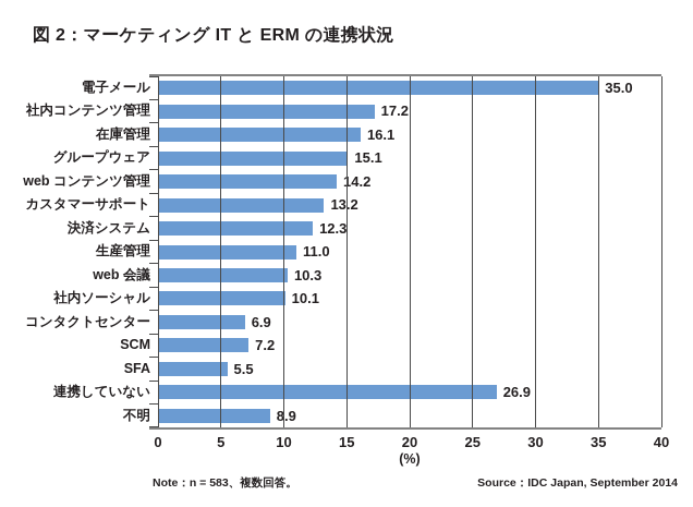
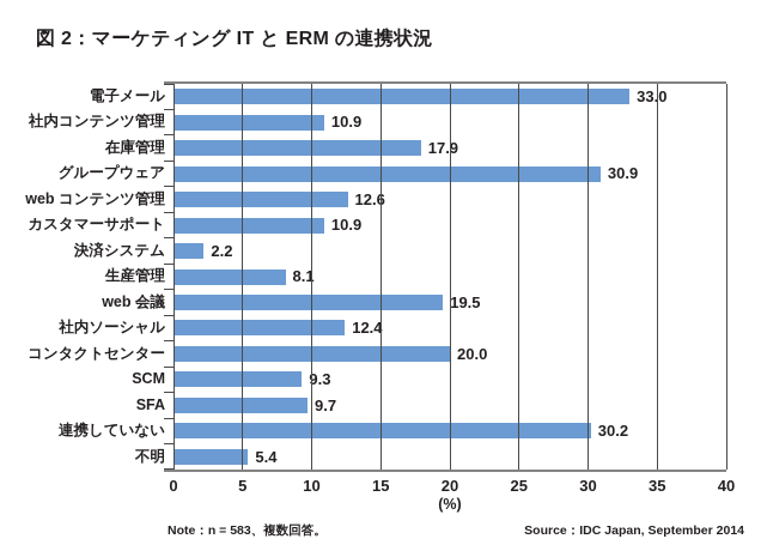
電子メール: 35.0 -> 33.0
社内コンテンツ管理: 17.2 -> 10.9
在庫管理: 16.1 -> 17.9
グループウェア: 15.1 -> 30.9
web コンテンツ管理: 14.2 -> 12.6
カスタマーサポート: 13.2 -> 10.9
決済システム: 12.3 -> 2.2
生産管理: 11.0 -> 8.1
web 会議: 10.3 -> 19.5
社内ソーシャル: 10.1 -> 12.4
コンタクトセンター: 6.9 -> 20.0
SCM: 7.2 -> 9.3
SFA: 5.5 -> 9.7
連携していない: 26.9 -> 30.2
不明: 8.9 -> 5.4
